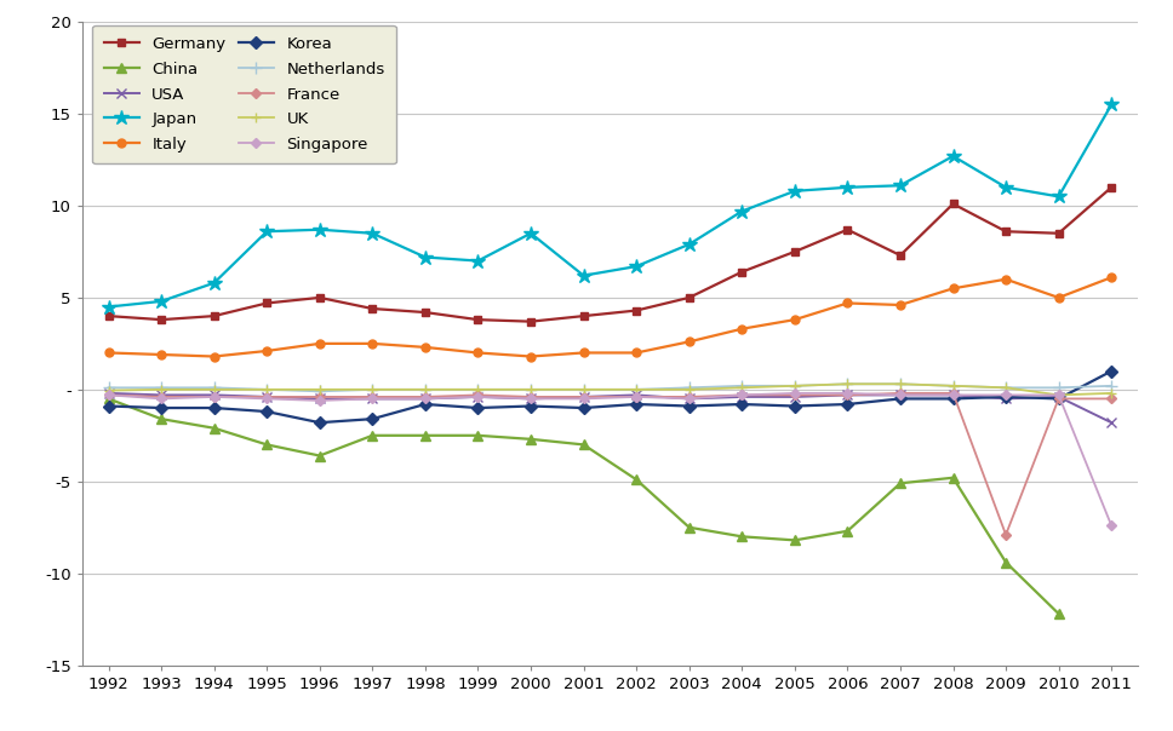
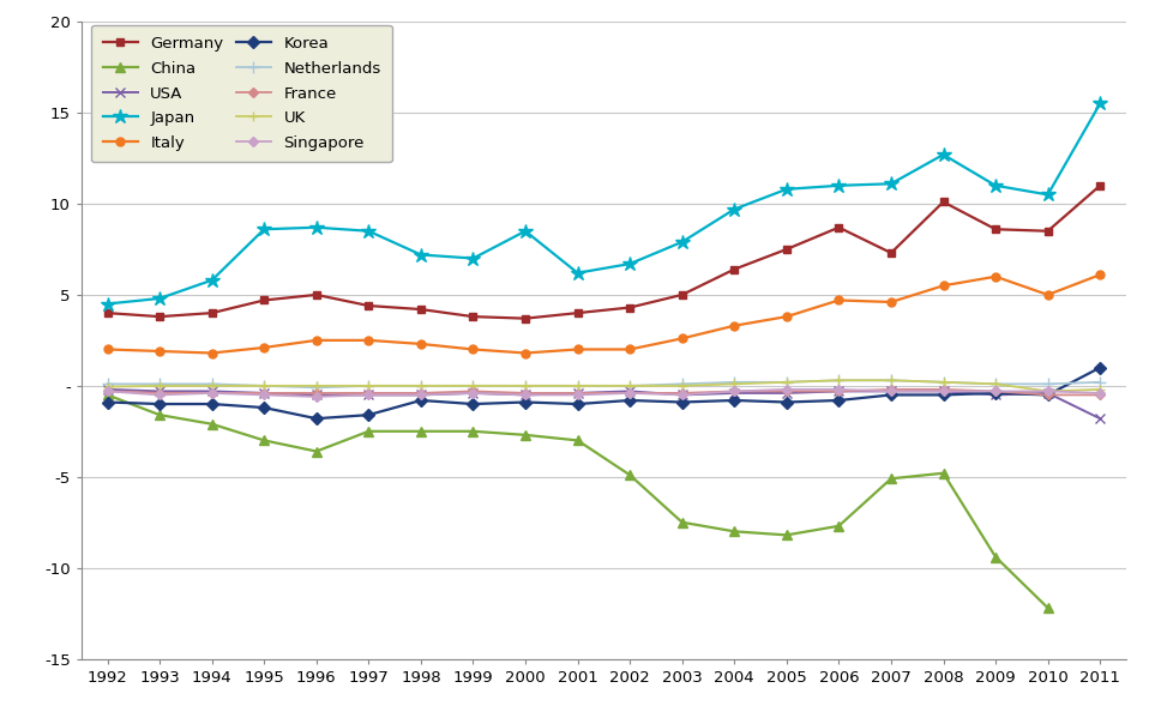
France/2009: -7.9 -> -0.3
Singapore/2011: -7.4 -> -0.4
